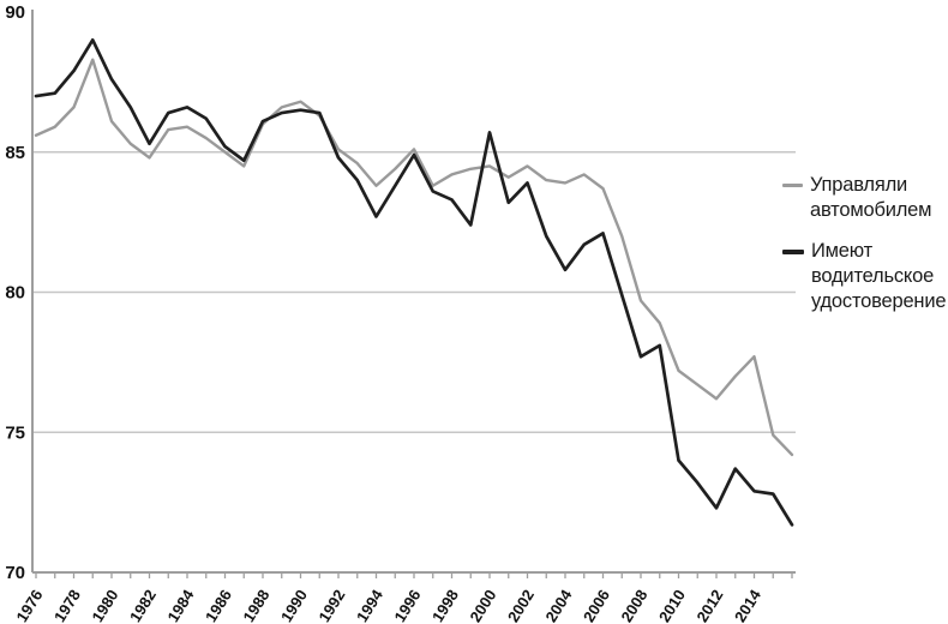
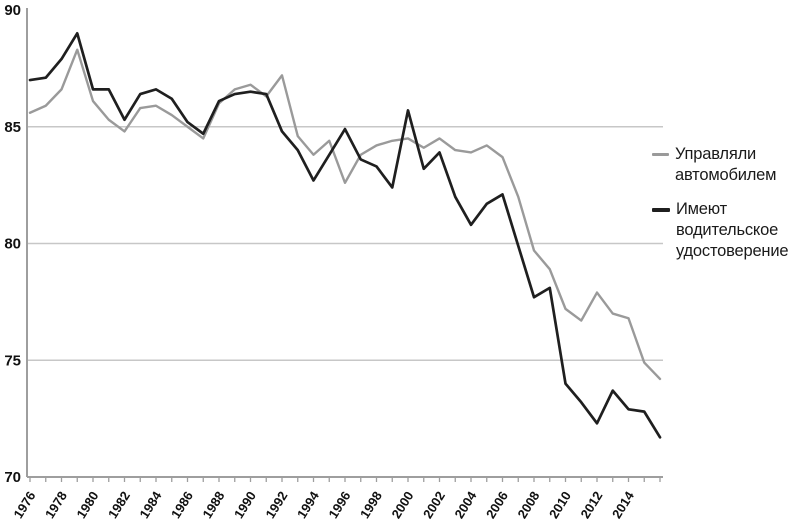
Имеют водительское удостоверение/1980: 87.6 -> 86.6
Управляли автомобилем/1992: 85.1 -> 87.2
Управляли автомобилем/1996: 85.1 -> 82.6
Управляли автомобилем/2012: 76.2 -> 77.9
Управляли автомобилем/2014: 77.7 -> 76.8
